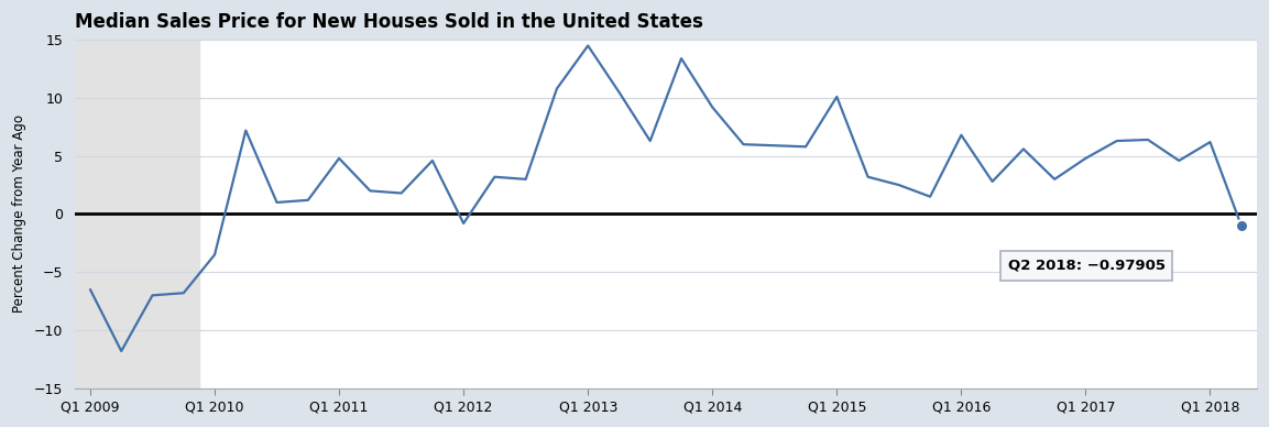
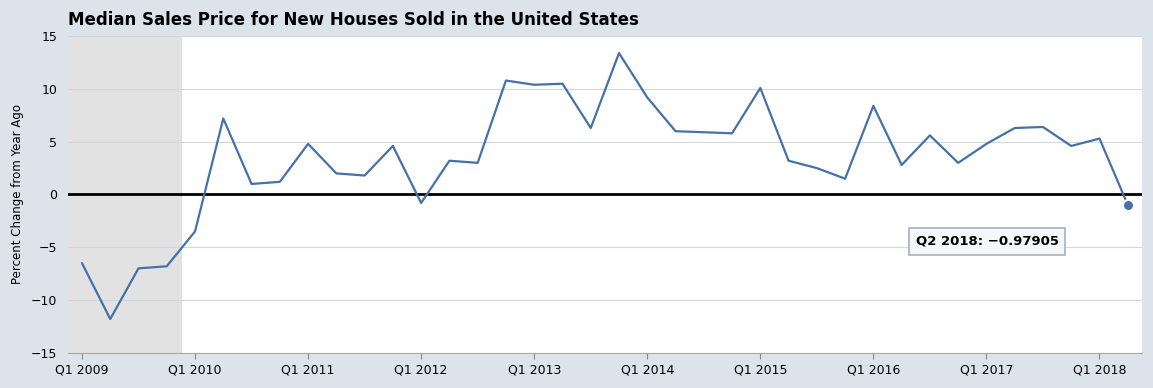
Q1 2013: 14.5 -> 10.4
Q1 2016: 6.8 -> 8.4
Q1 2018: 6.2 -> 5.3
